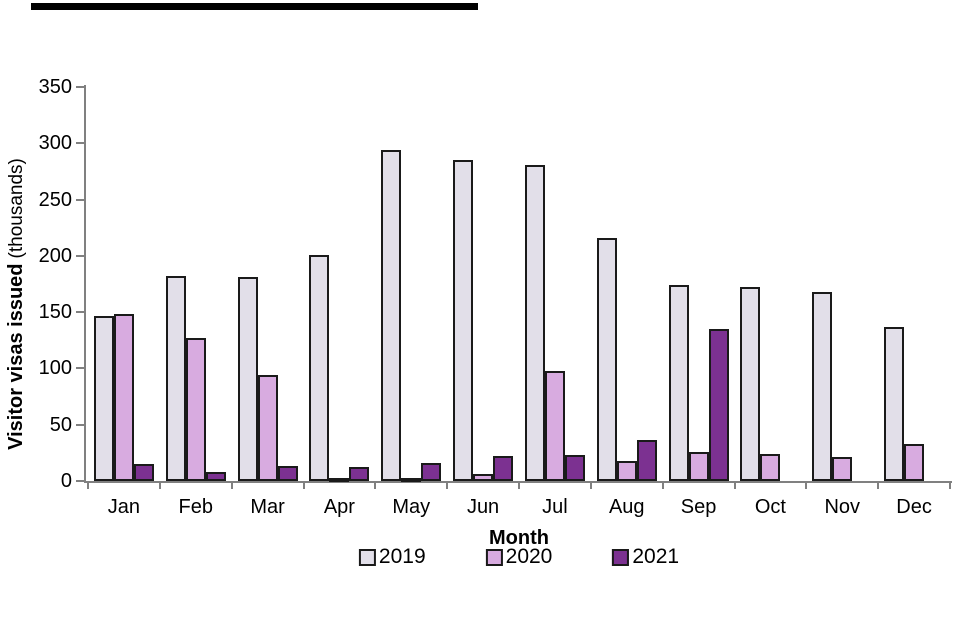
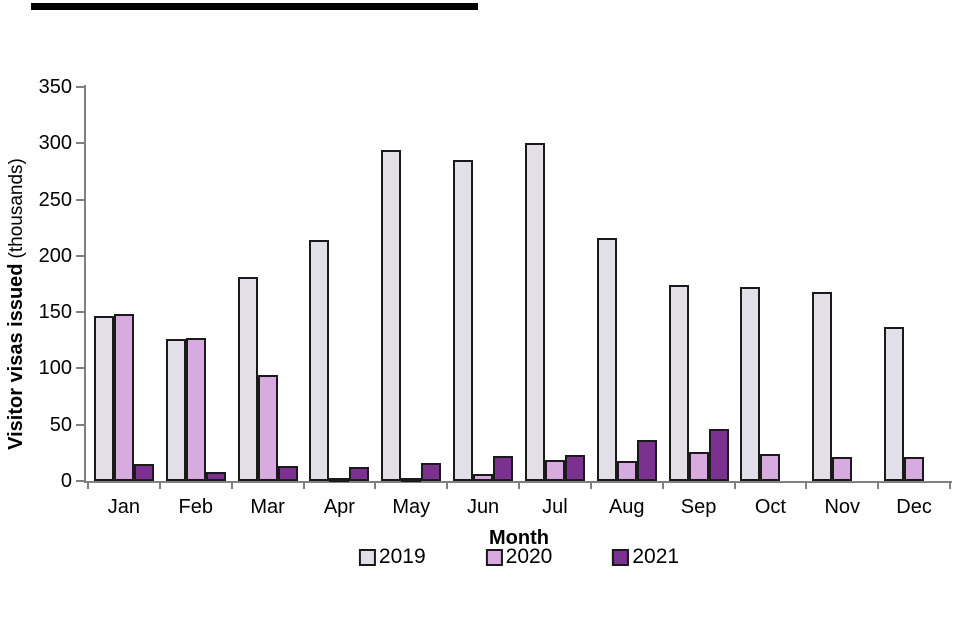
2019/Feb: 182 -> 126
2019/Apr: 201 -> 214
2019/Jul: 281 -> 300
2020/Jul: 98 -> 19
2021/Sep: 135 -> 46
2020/Dec: 33 -> 21
